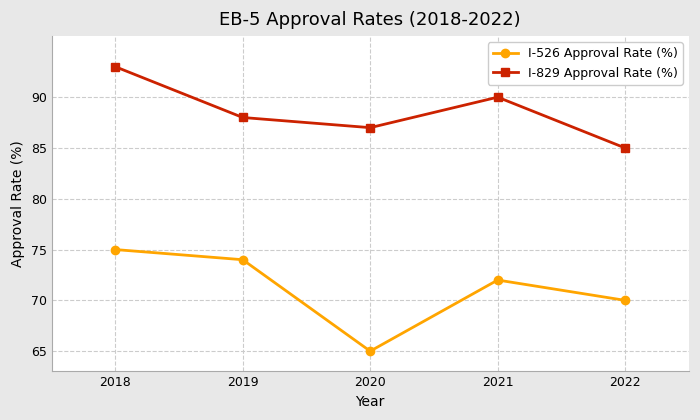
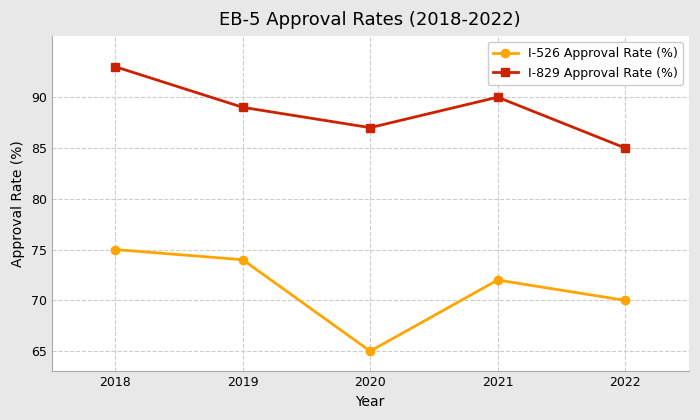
I-829 Approval Rate (%)/2019: 88 -> 89
